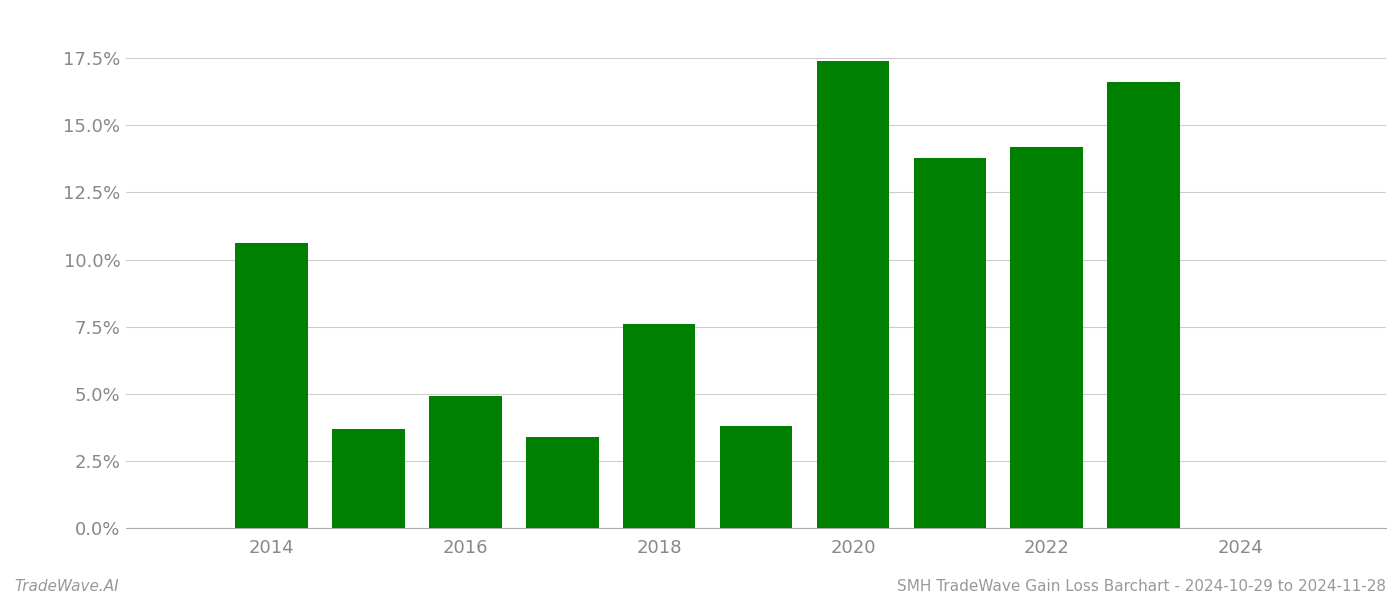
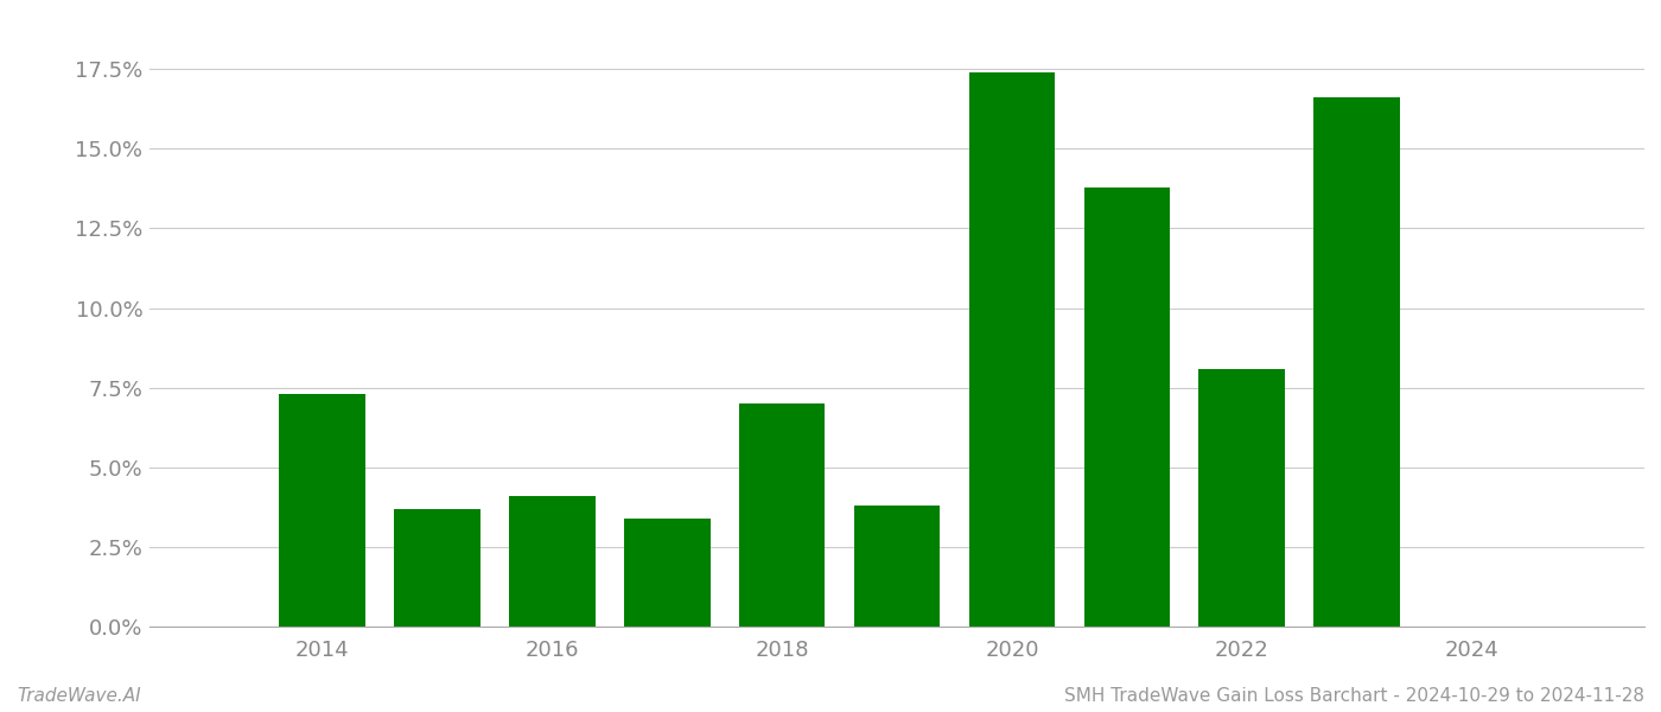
2014: 10.6% -> 7.3%
2016: 4.9% -> 4.1%
2018: 7.6% -> 7.0%
2022: 14.2% -> 8.1%
